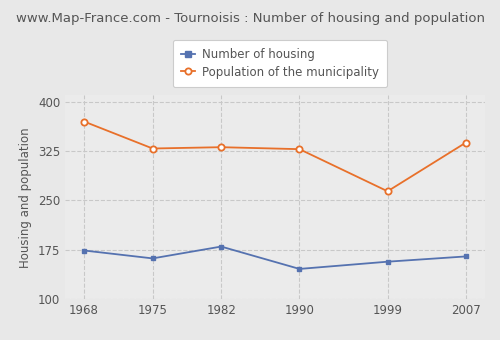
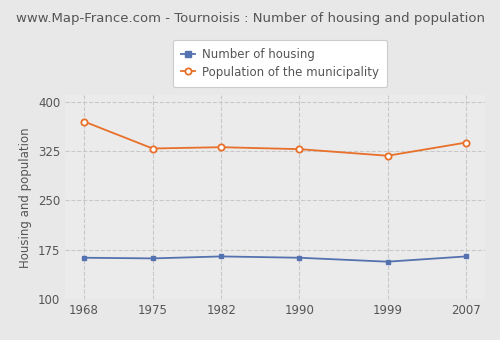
Number of housing/1968: 174 -> 163
Number of housing/1982: 180 -> 165
Number of housing/1990: 146 -> 163
Population of the municipality/1999: 264 -> 318
